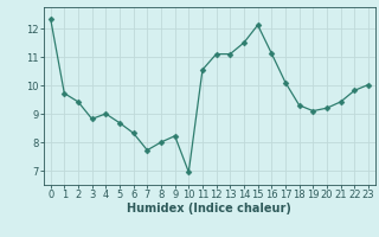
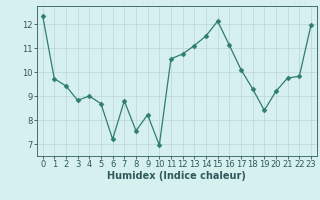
6: 8.32 -> 7.20
7: 7.72 -> 8.80
8: 8.00 -> 7.55
12: 11.10 -> 10.75
19: 9.10 -> 8.40
21: 9.42 -> 9.75
23: 10.02 -> 11.95
